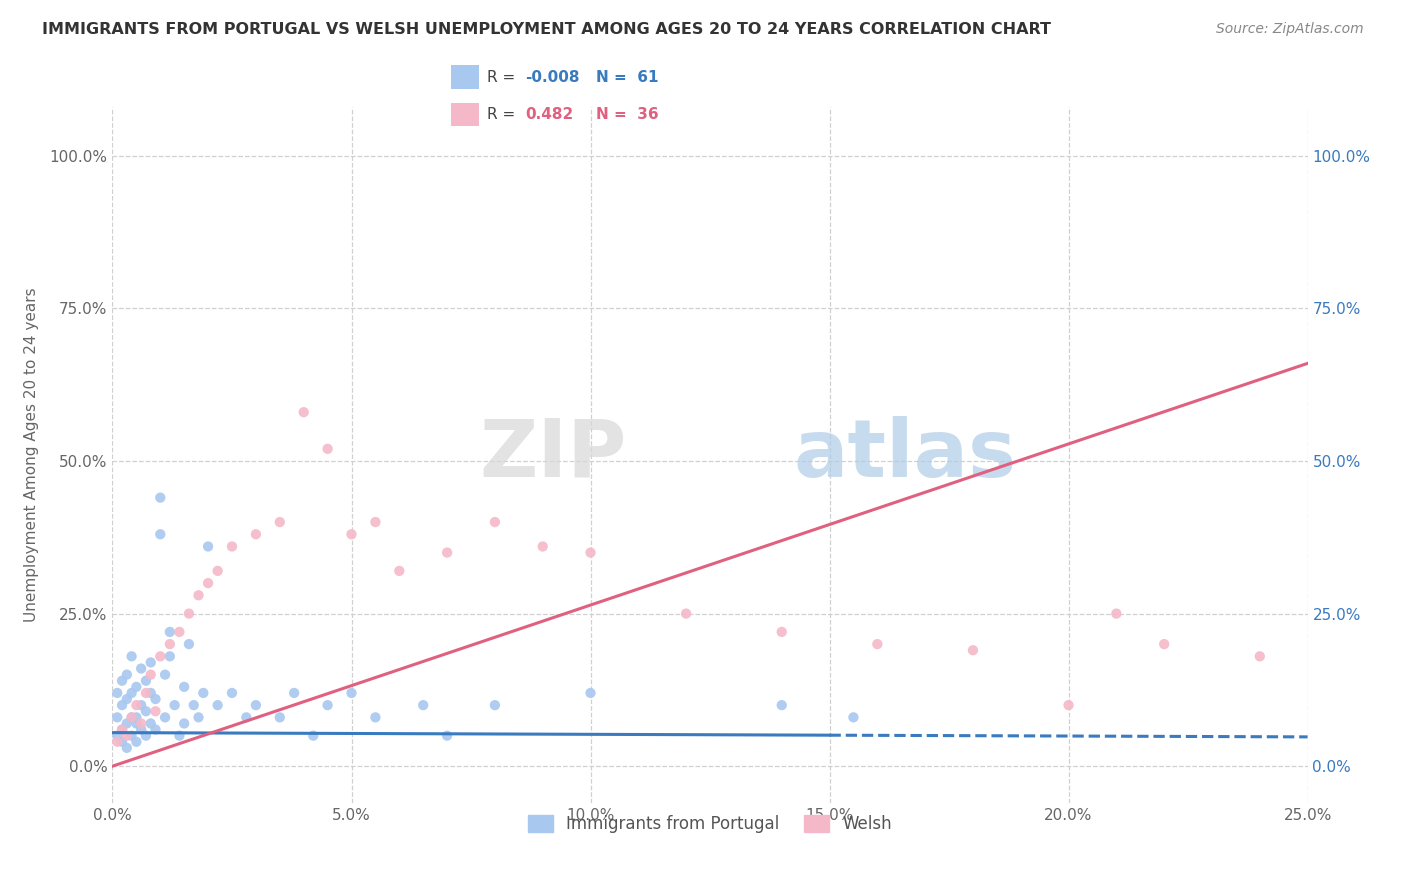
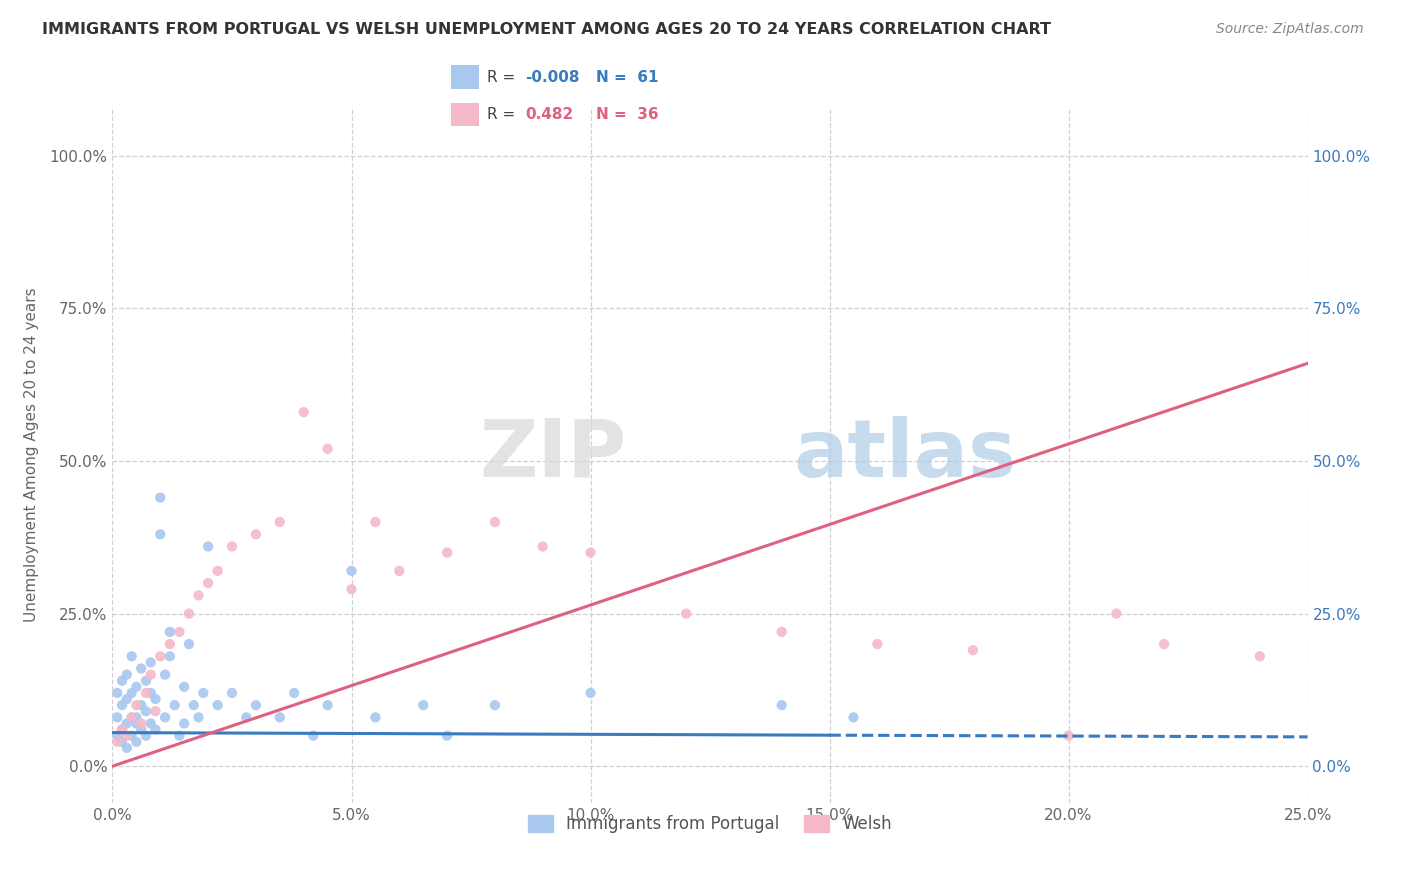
Immigrants from Portugal/5.0%: 12% -> 32%
Welsh/5.0%: 38% -> 29%
Welsh/20.0%: 10% -> 5%
